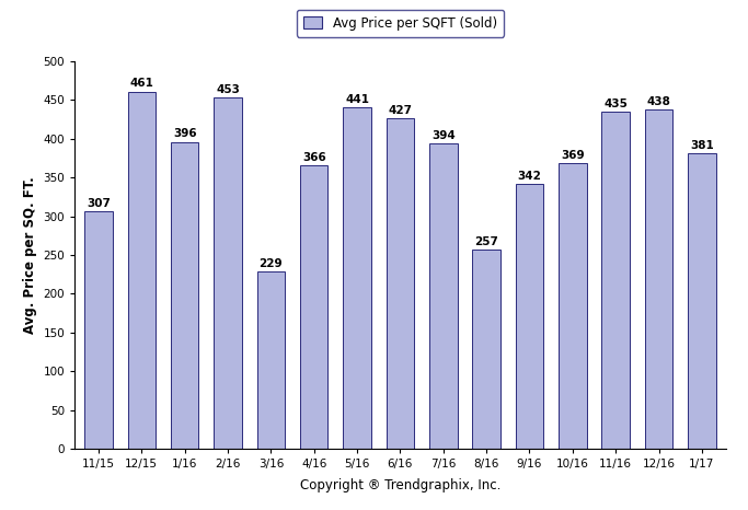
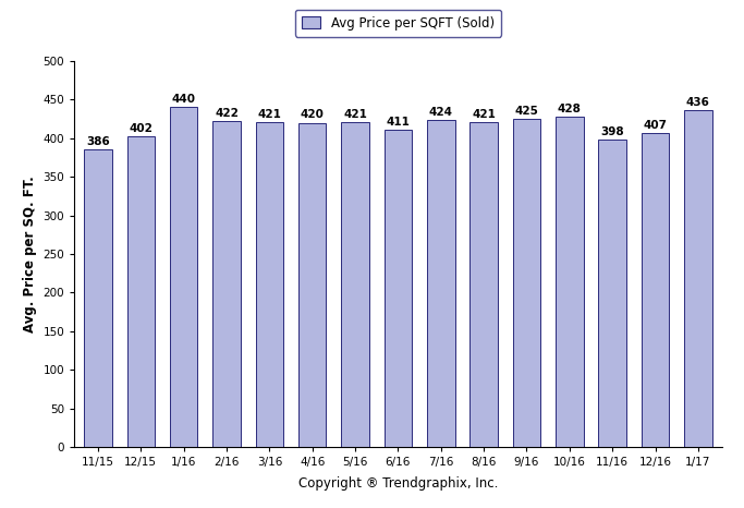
11/15: 307 -> 386
12/15: 461 -> 402
1/16: 396 -> 440
2/16: 453 -> 422
3/16: 229 -> 421
4/16: 366 -> 420
5/16: 441 -> 421
6/16: 427 -> 411
7/16: 394 -> 424
8/16: 257 -> 421
9/16: 342 -> 425
10/16: 369 -> 428
11/16: 435 -> 398
12/16: 438 -> 407
1/17: 381 -> 436
